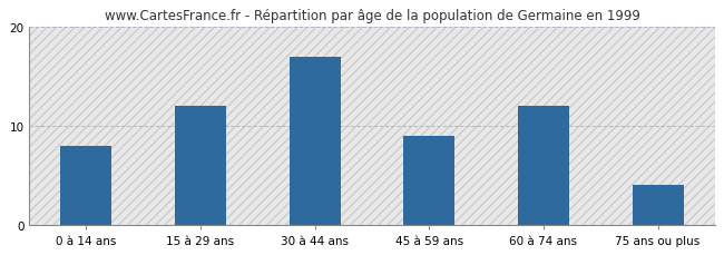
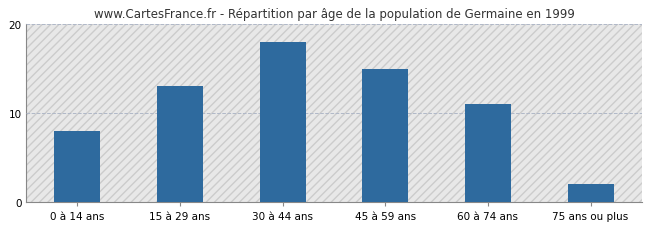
15 à 29 ans: 12 -> 13
30 à 44 ans: 17 -> 18
45 à 59 ans: 9 -> 15
60 à 74 ans: 12 -> 11
75 ans ou plus: 4 -> 2
